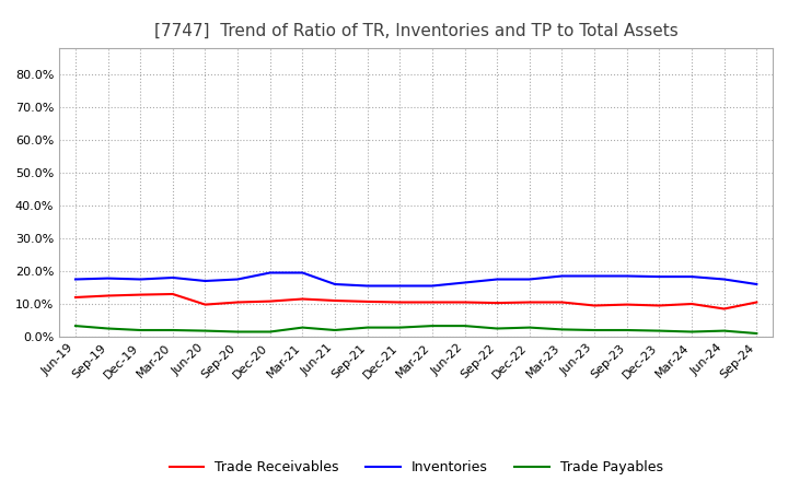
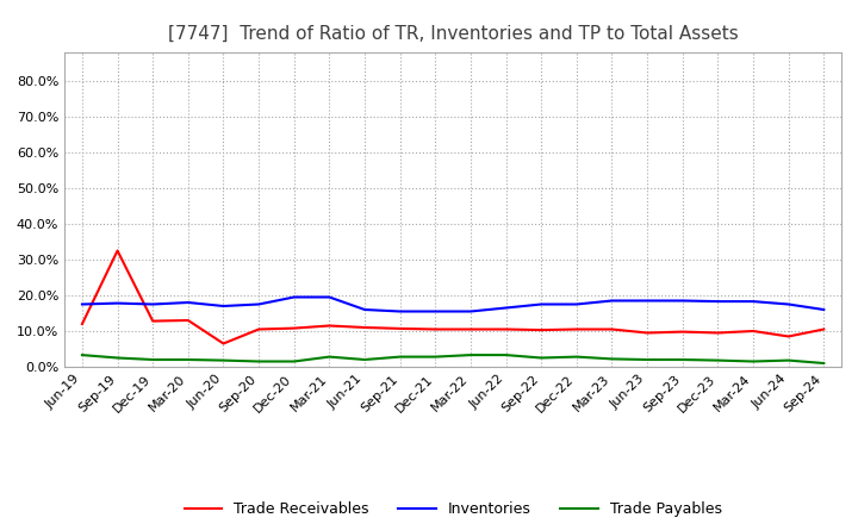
Trade Receivables/Sep-19: 12.5% -> 32.5%
Trade Receivables/Jun-20: 9.8% -> 6.5%
